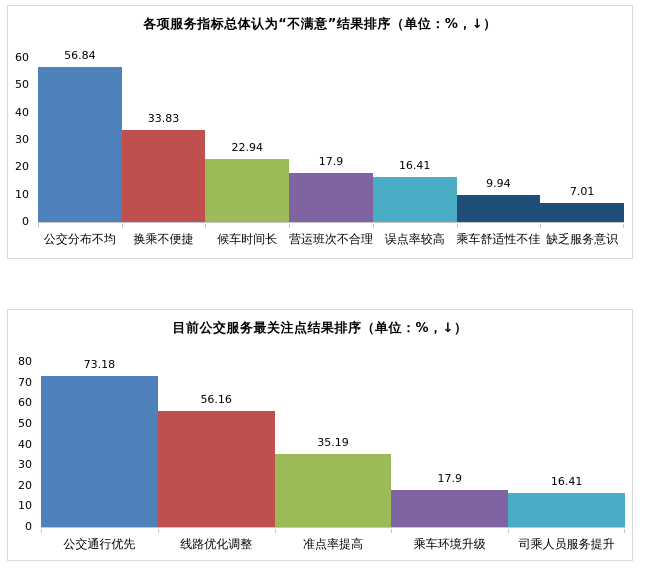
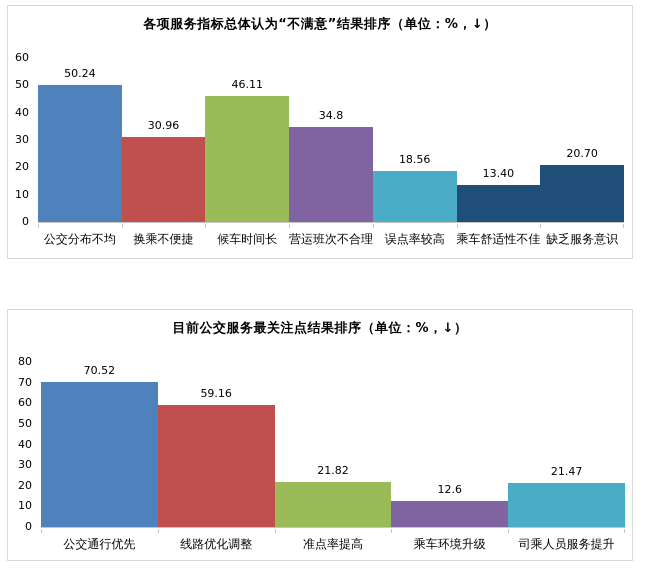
各项服务指标总体认为“不满意”结果排序（单位：%，↓）/公交分布不均: 56.84 -> 50.24
各项服务指标总体认为“不满意”结果排序（单位：%，↓）/换乘不便捷: 33.83 -> 30.96
各项服务指标总体认为“不满意”结果排序（单位：%，↓）/候车时间长: 22.94 -> 46.11
各项服务指标总体认为“不满意”结果排序（单位：%，↓）/营运班次不合理: 17.9 -> 34.8
各项服务指标总体认为“不满意”结果排序（单位：%，↓）/误点率较高: 16.41 -> 18.56
各项服务指标总体认为“不满意”结果排序（单位：%，↓）/乘车舒适性不佳: 9.94 -> 13.40
各项服务指标总体认为“不满意”结果排序（单位：%，↓）/缺乏服务意识: 7.01 -> 20.70
目前公交服务最关注点结果排序（单位：%，↓）/公交通行优先: 73.18 -> 70.52
目前公交服务最关注点结果排序（单位：%，↓）/线路优化调整: 56.16 -> 59.16
目前公交服务最关注点结果排序（单位：%，↓）/准点率提高: 35.19 -> 21.82
目前公交服务最关注点结果排序（单位：%，↓）/乘车环境升级: 17.9 -> 12.6
目前公交服务最关注点结果排序（单位：%，↓）/司乘人员服务提升: 16.41 -> 21.47
